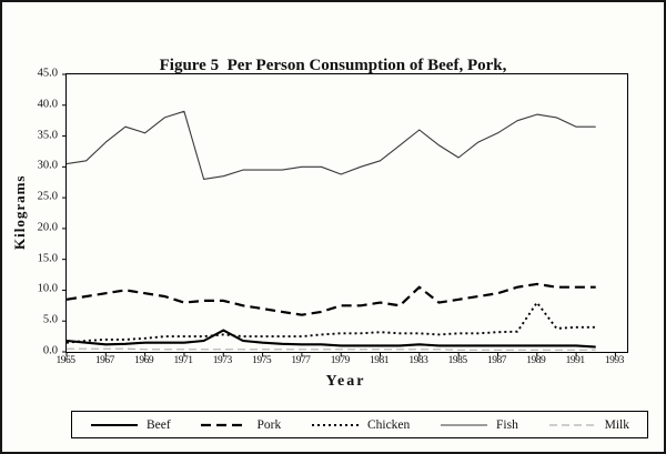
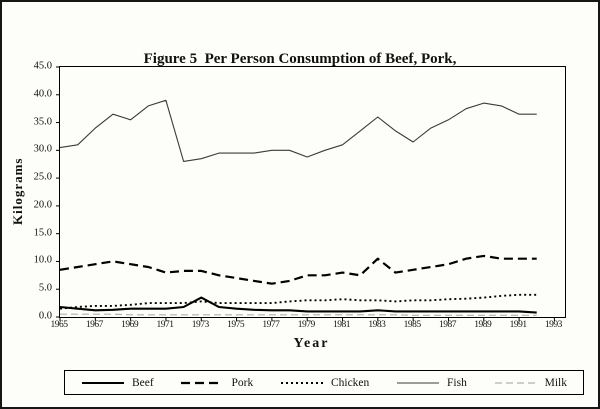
Chicken/1989: 8 -> 4
